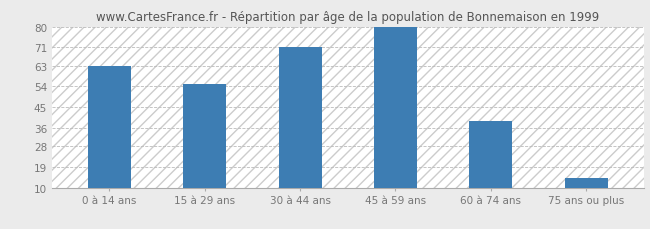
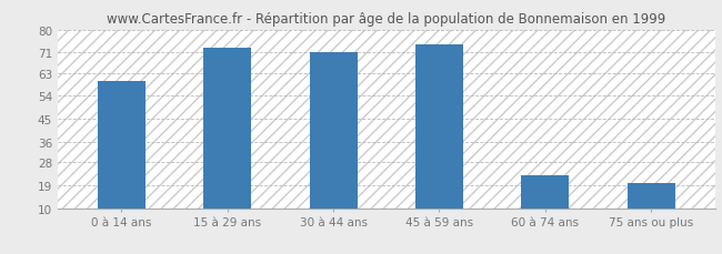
0 à 14 ans: 63 -> 60
15 à 29 ans: 55 -> 73
45 à 59 ans: 80 -> 74
60 à 74 ans: 39 -> 23
75 ans ou plus: 14 -> 20
